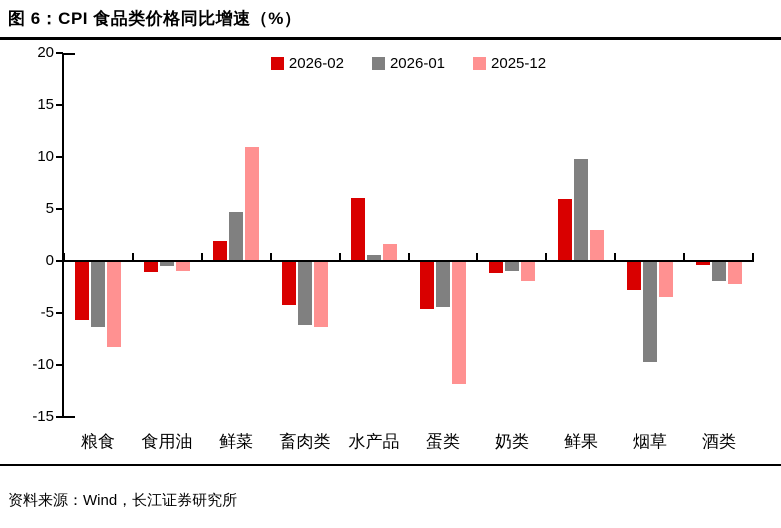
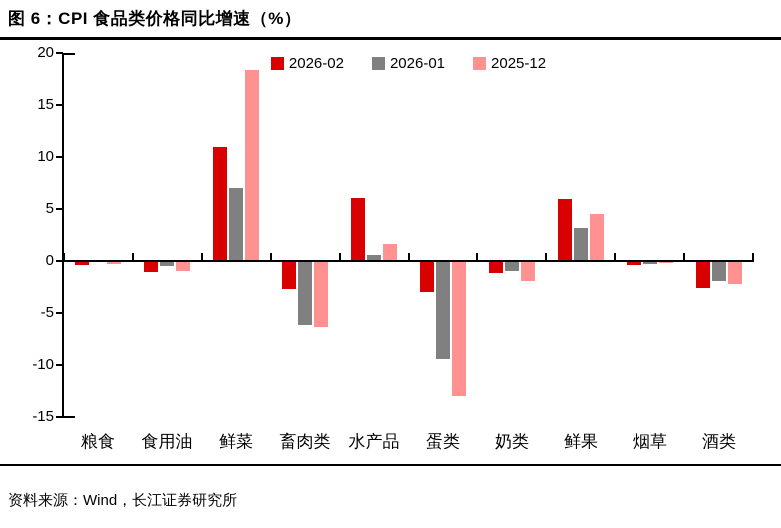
2026-02/粮食: -5.7 -> -0.4
2026-01/粮食: -6.3 -> -0.1
2025-12/粮食: -8.3 -> -0.3
2026-02/鲜菜: 1.9 -> 11.0
2026-01/鲜菜: 4.7 -> 7.0
2025-12/鲜菜: 11.0 -> 18.4
2026-02/畜肉类: -4.2 -> -2.7
2026-02/蛋类: -4.6 -> -3.0
2026-01/蛋类: -4.4 -> -9.4
2025-12/蛋类: -11.8 -> -13.0
2026-01/鲜果: 9.8 -> 3.2
2025-12/鲜果: 3.0 -> 4.5
2026-02/烟草: -2.8 -> -0.4
2026-01/烟草: -9.7 -> -0.3
2025-12/烟草: -3.5 -> -0.2
2026-02/酒类: -0.4 -> -2.6
